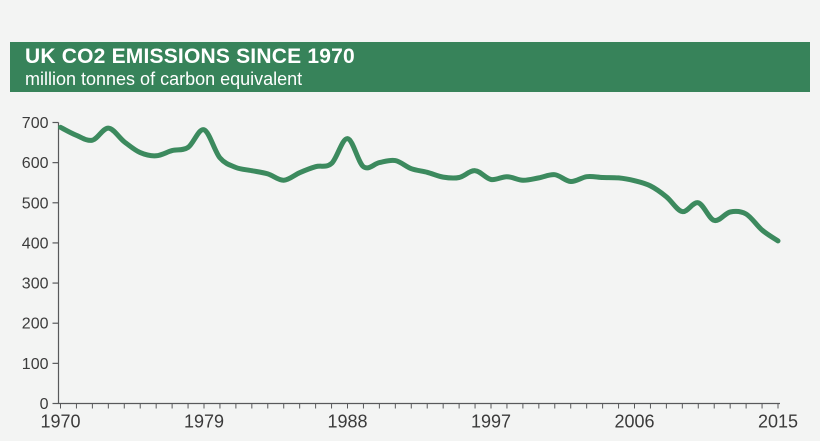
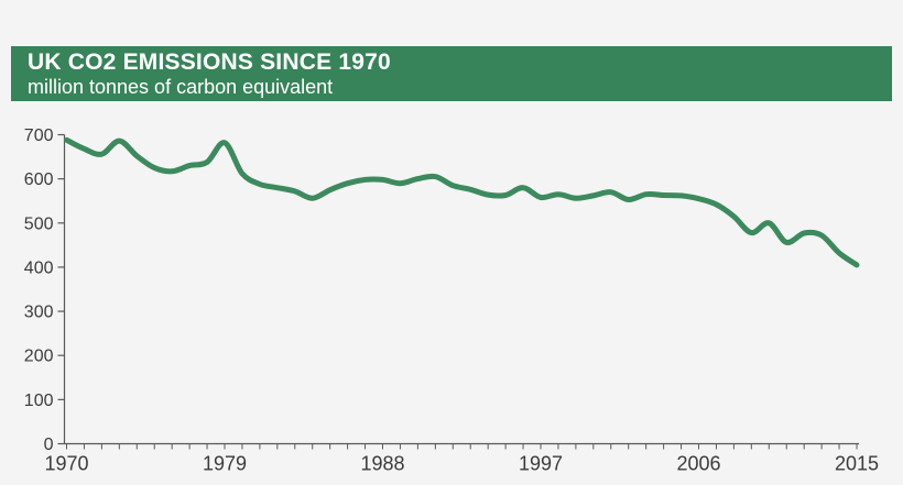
1988: 660 -> 600
